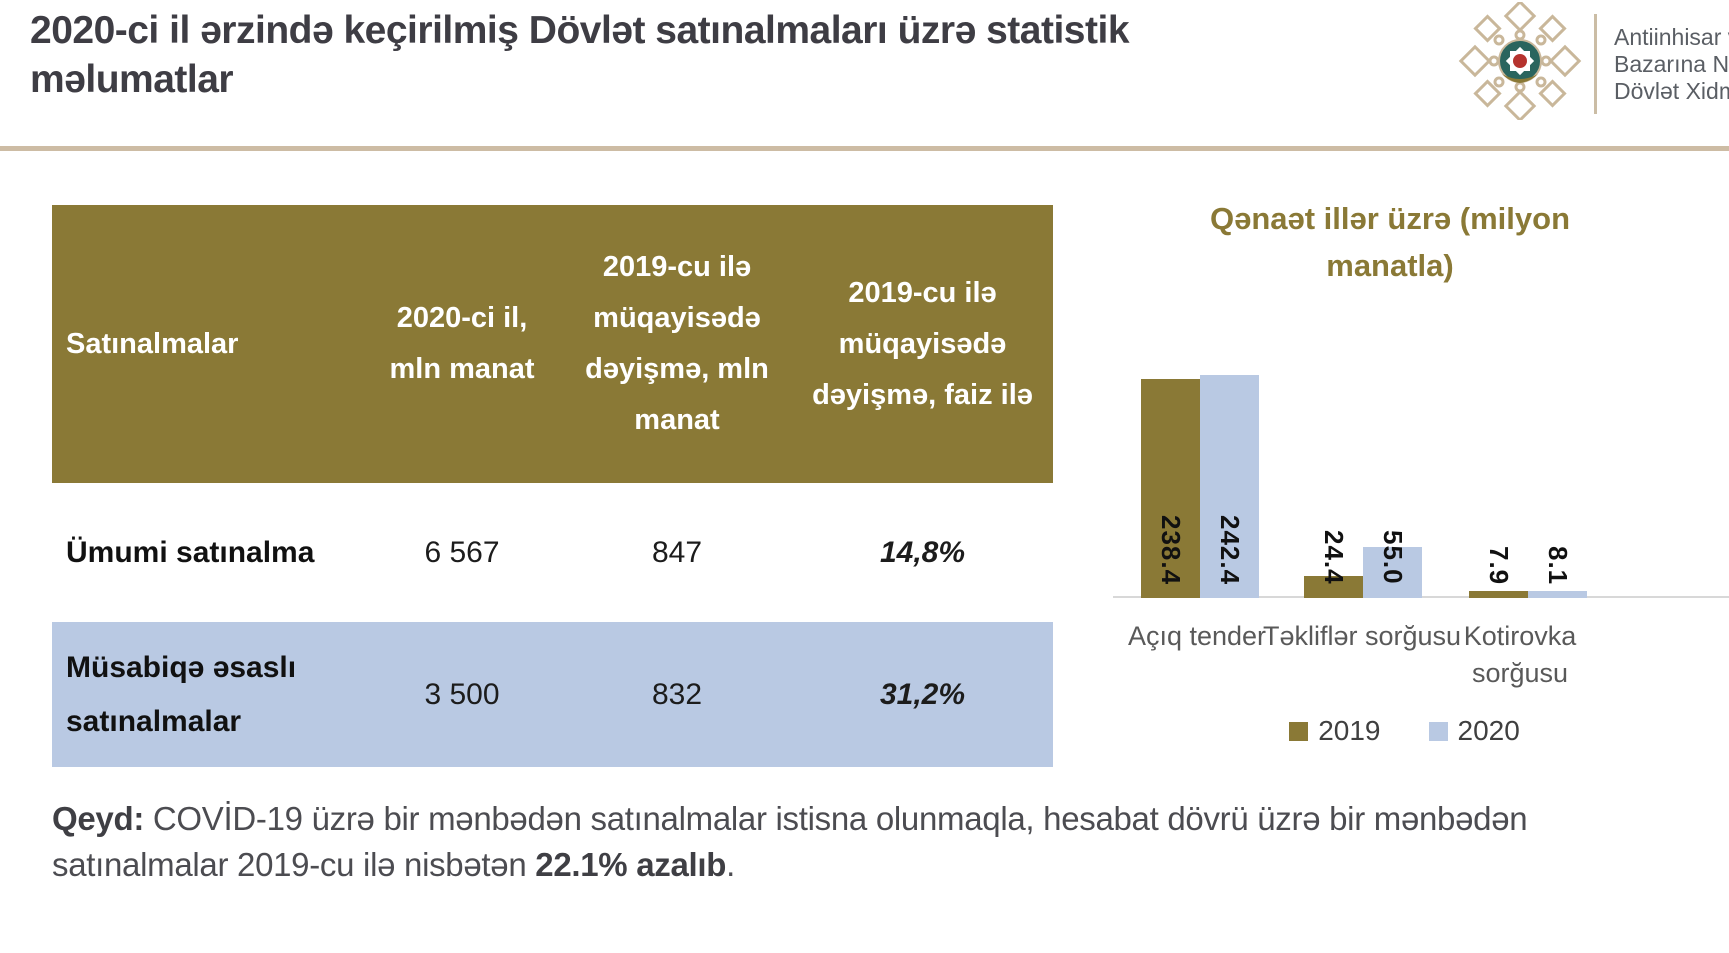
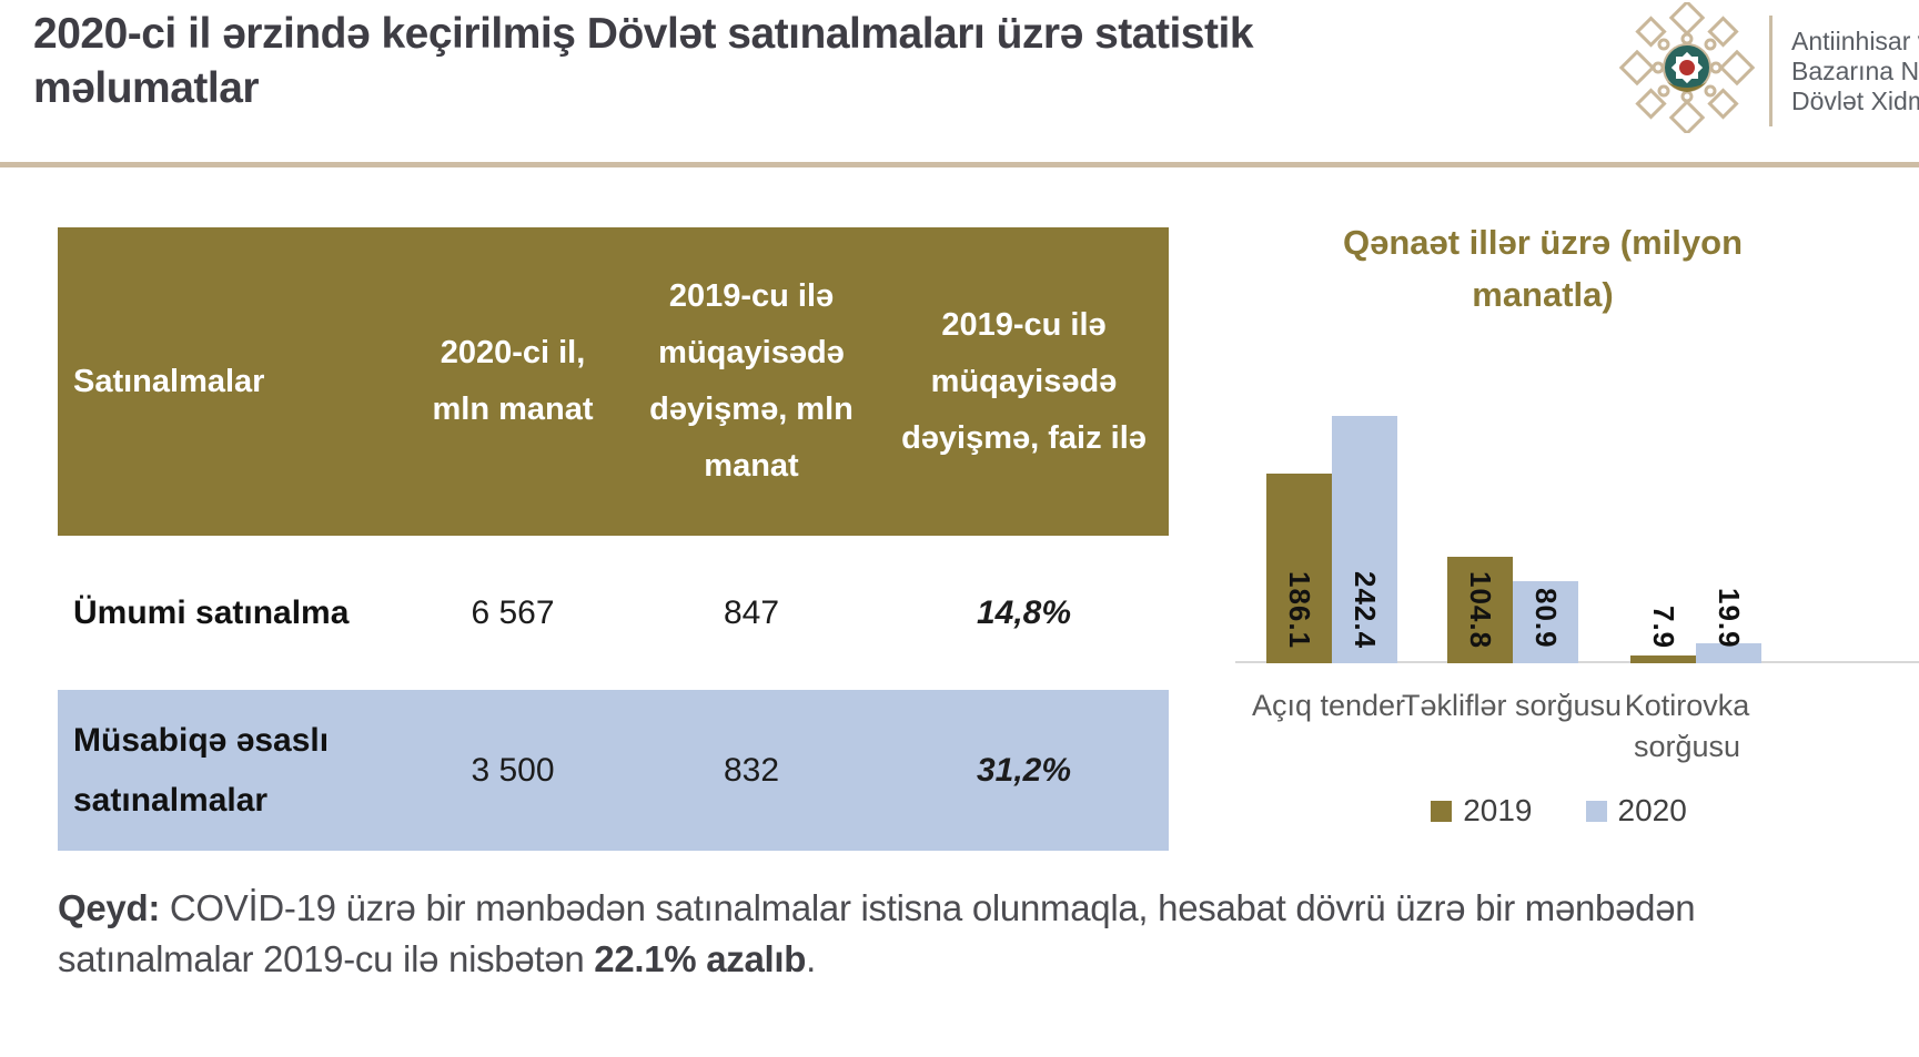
2019/Açıq tender: 238.4 -> 186.1
2019/Təkliflər sorğusu: 24.4 -> 104.8
2020/Təkliflər sorğusu: 55.0 -> 80.9
2020/Kotirovka sorğusu: 8.1 -> 19.9
